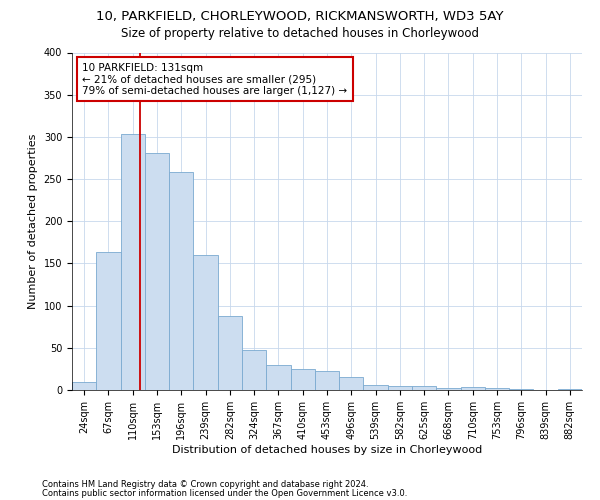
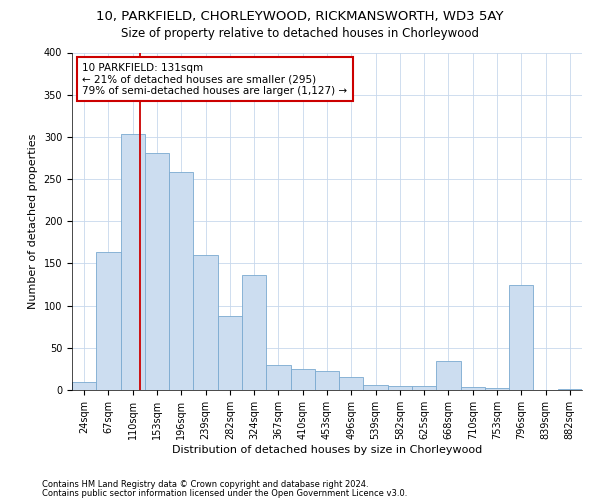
324sqm: 47 -> 136
668sqm: 2 -> 34
796sqm: 1 -> 124
